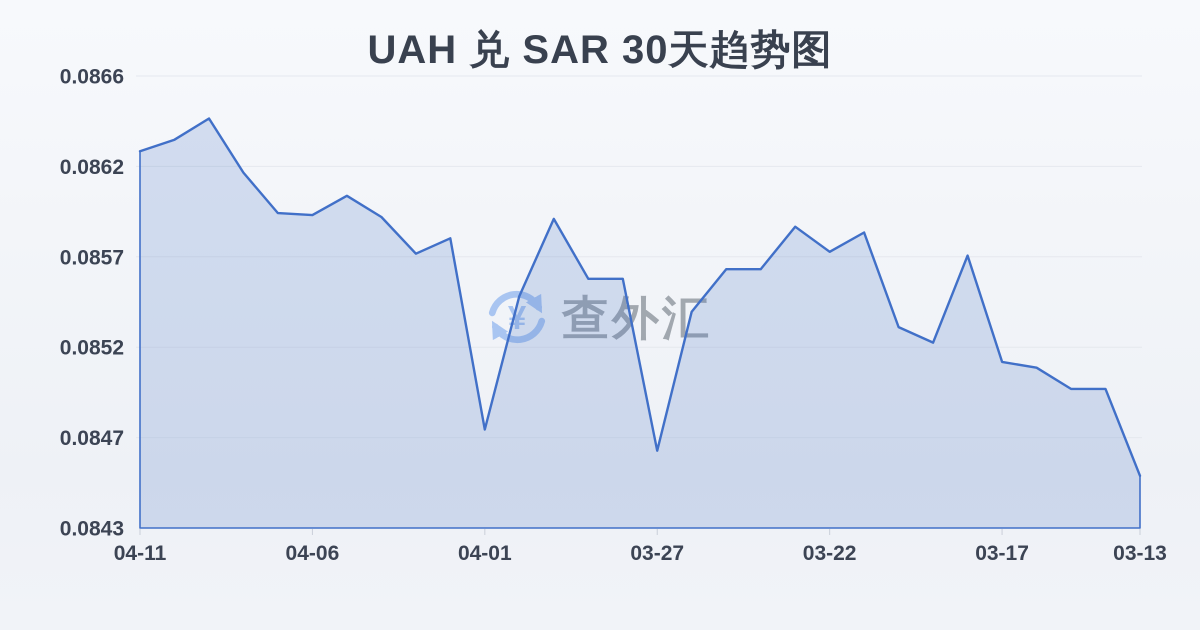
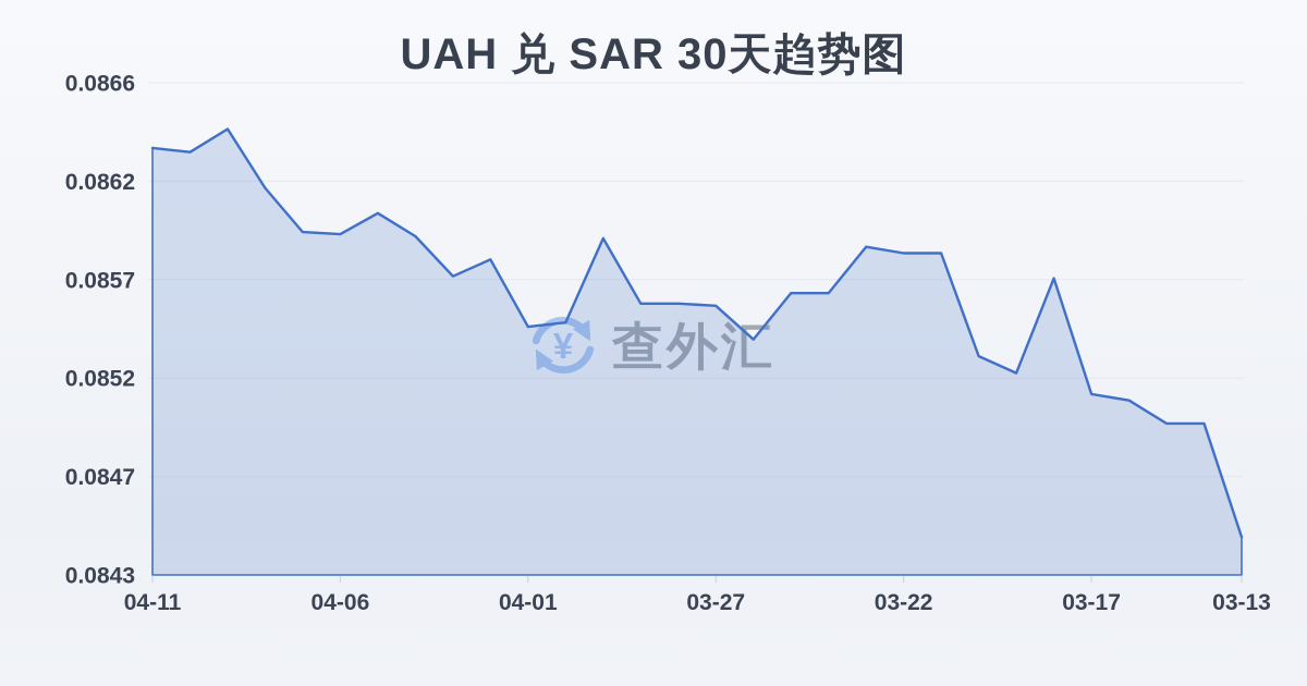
04-11: 0.08623 -> 0.08631
04-01: 0.08479 -> 0.08546
03-27: 0.08468 -> 0.08556
03-22: 0.08571 -> 0.08581
03-13: 0.08455 -> 0.08446
